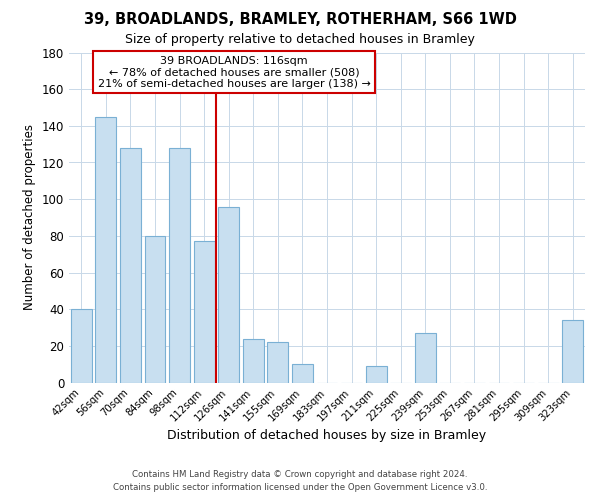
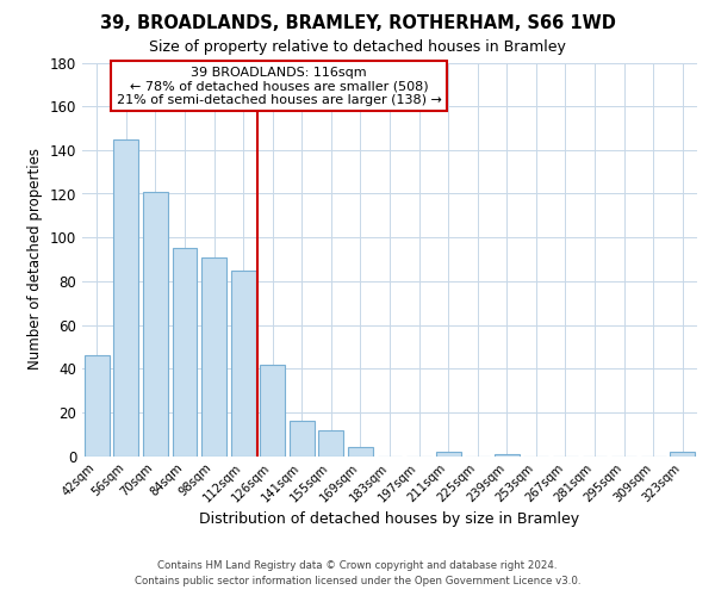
42sqm: 40 -> 46
70sqm: 128 -> 121
84sqm: 80 -> 95
98sqm: 128 -> 91
112sqm: 77 -> 85
126sqm: 96 -> 42
141sqm: 24 -> 16
155sqm: 22 -> 12
169sqm: 10 -> 4
211sqm: 9 -> 2
239sqm: 27 -> 1
323sqm: 34 -> 2
